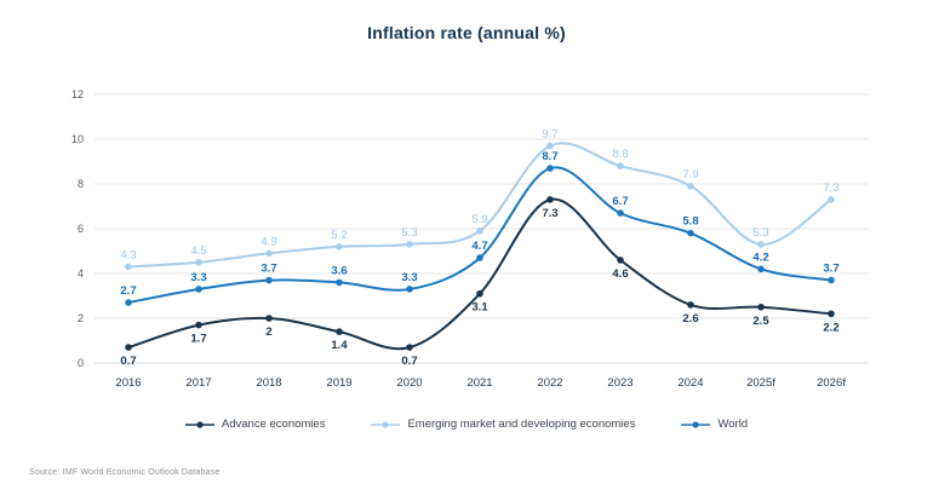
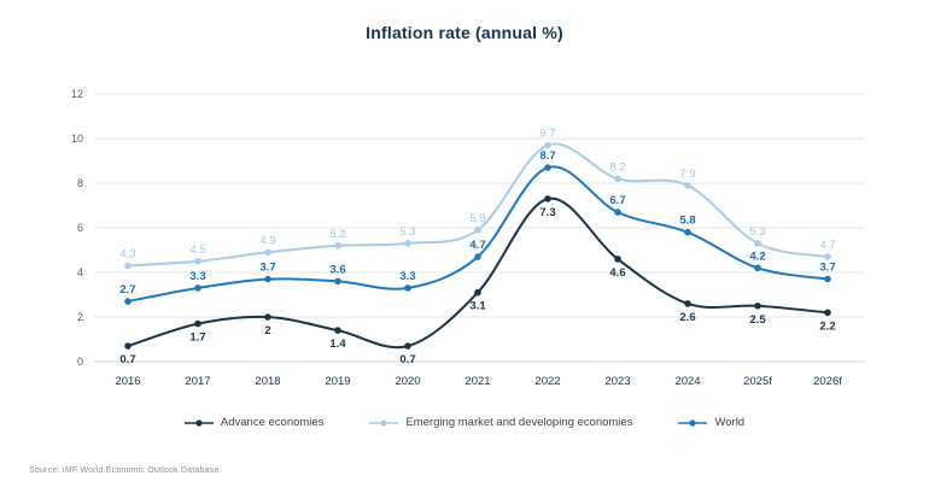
Emerging market and developing economies/2023: 8.8 -> 8.2
Emerging market and developing economies/2026f: 7.3 -> 4.7
